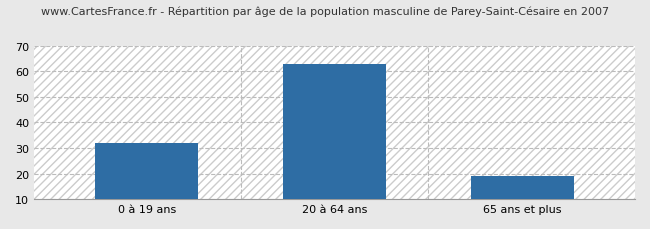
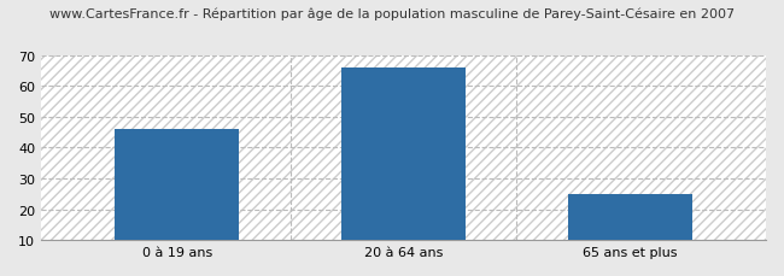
0 à 19 ans: 32 -> 46
20 à 64 ans: 63 -> 66
65 ans et plus: 19 -> 25
